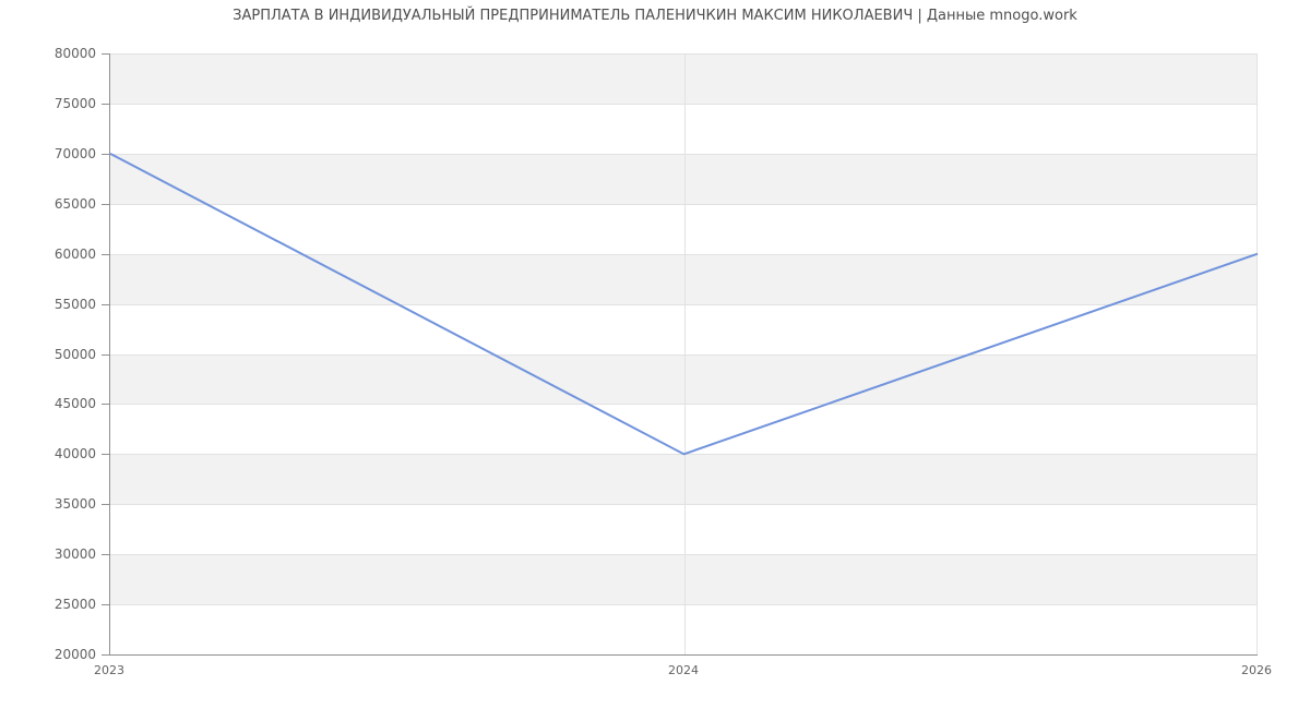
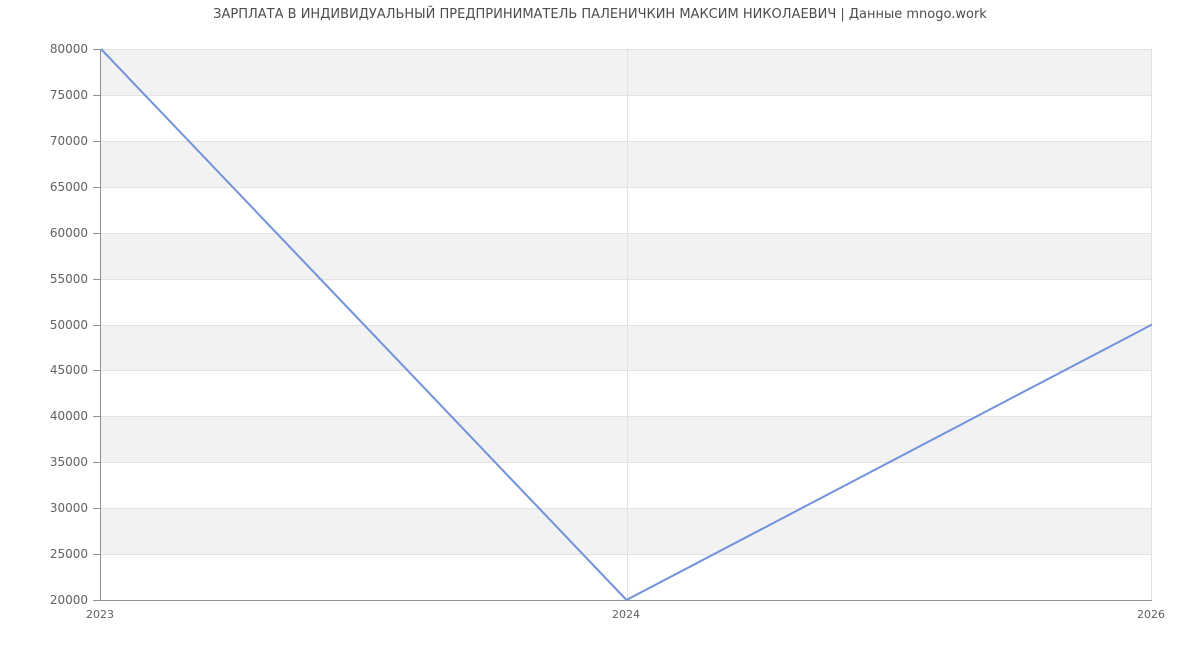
2023: 70000 -> 80000
2024: 40000 -> 20000
2026: 60000 -> 50000
